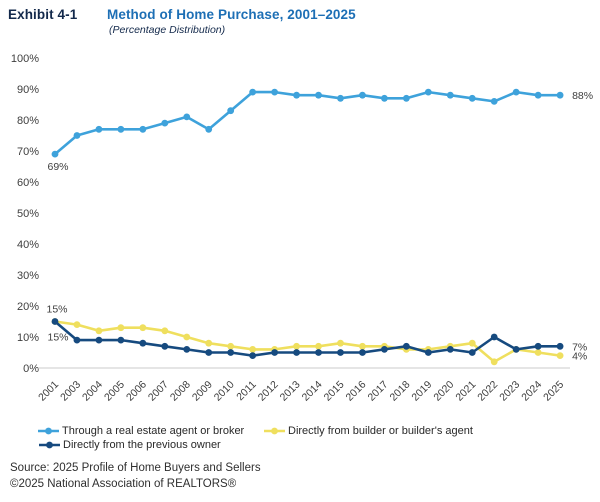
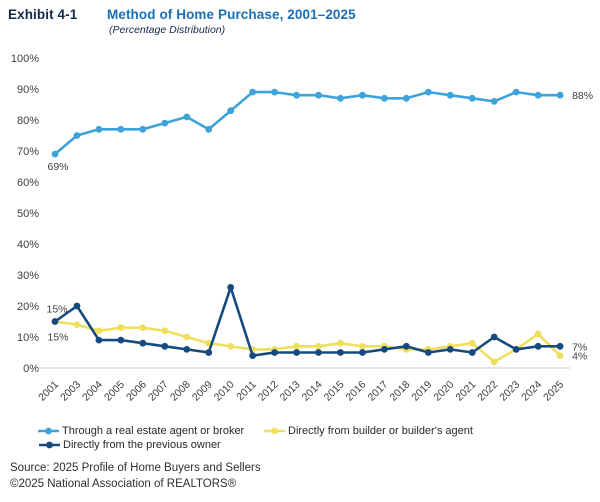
Directly from the previous owner/2003: 9% -> 20%
Directly from the previous owner/2010: 5% -> 26%
Directly from builder or builder's agent/2024: 5% -> 11%
